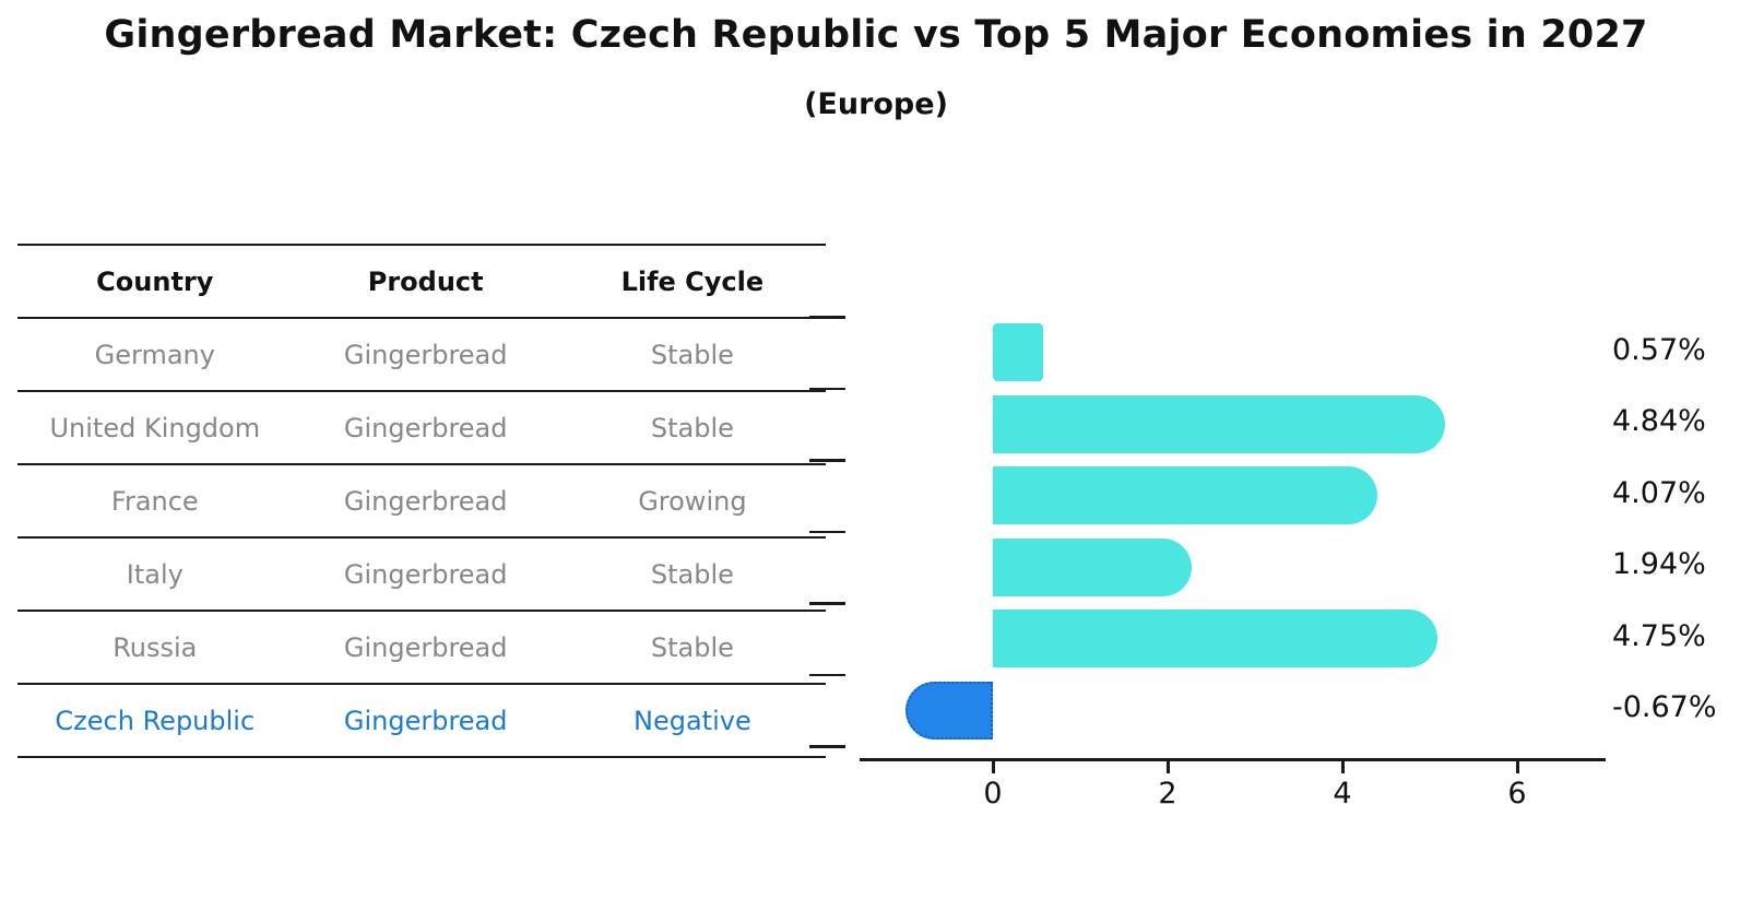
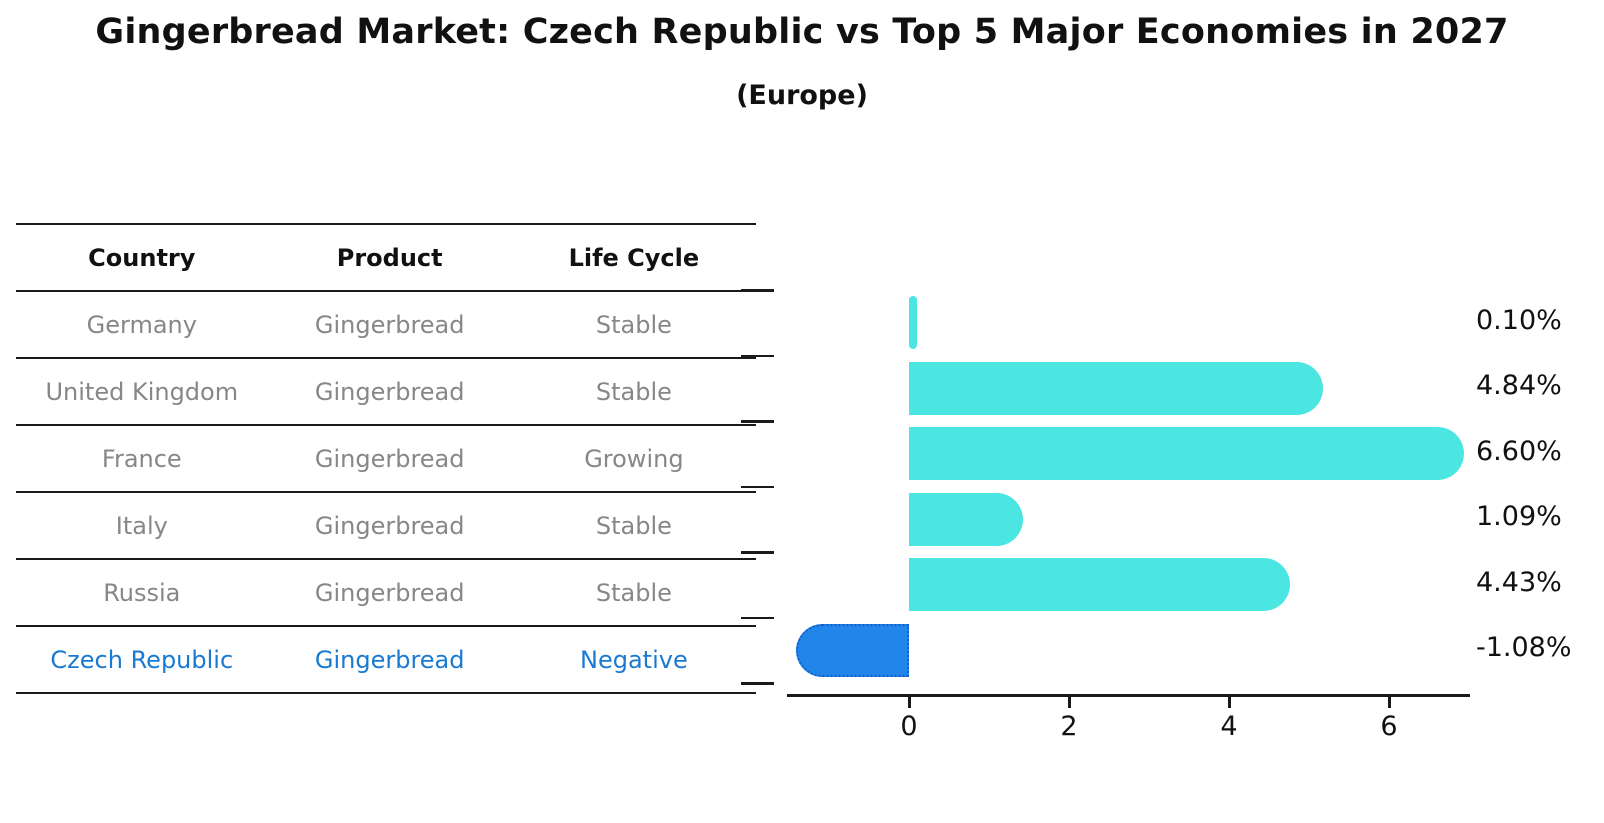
Germany: 0.57% -> 0.10%
France: 4.07% -> 6.60%
Italy: 1.94% -> 1.09%
Russia: 4.75% -> 4.43%
Czech Republic: -0.67% -> -1.08%
